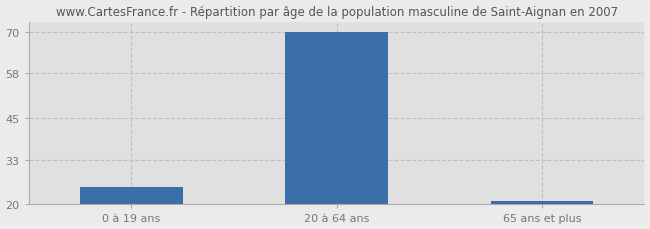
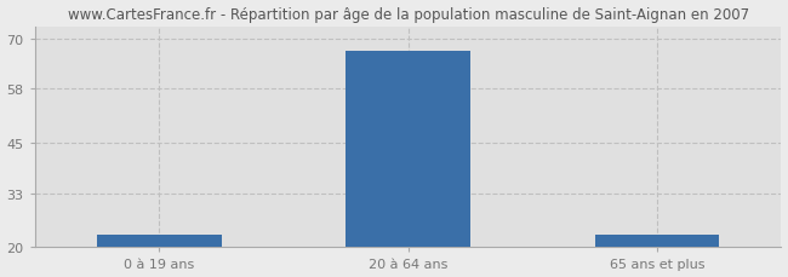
0 à 19 ans: 25 -> 23
20 à 64 ans: 70 -> 67
65 ans et plus: 21 -> 23
